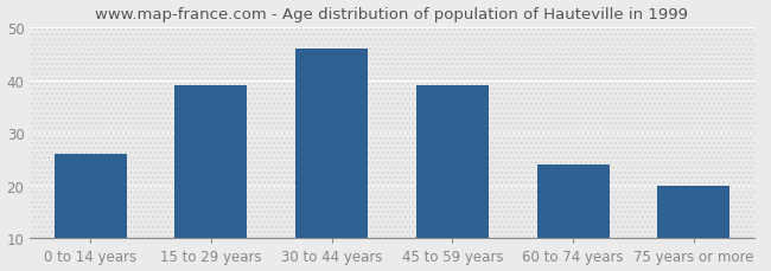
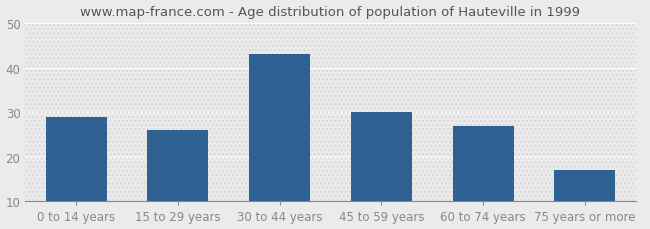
0 to 14 years: 26 -> 29
15 to 29 years: 39 -> 26
30 to 44 years: 46 -> 43
45 to 59 years: 39 -> 30
60 to 74 years: 24 -> 27
75 years or more: 20 -> 17
